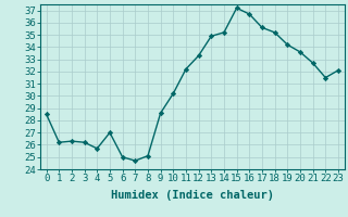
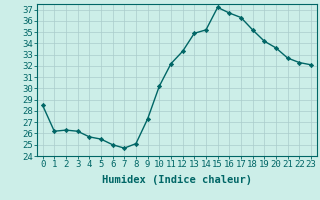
5: 27.0 -> 25.5
9: 28.6 -> 27.3
17: 35.6 -> 36.3
22: 31.5 -> 32.3
